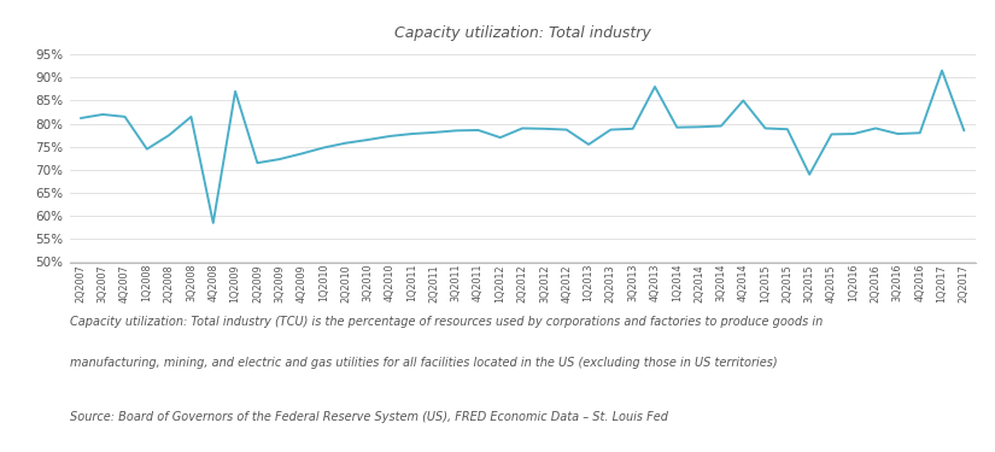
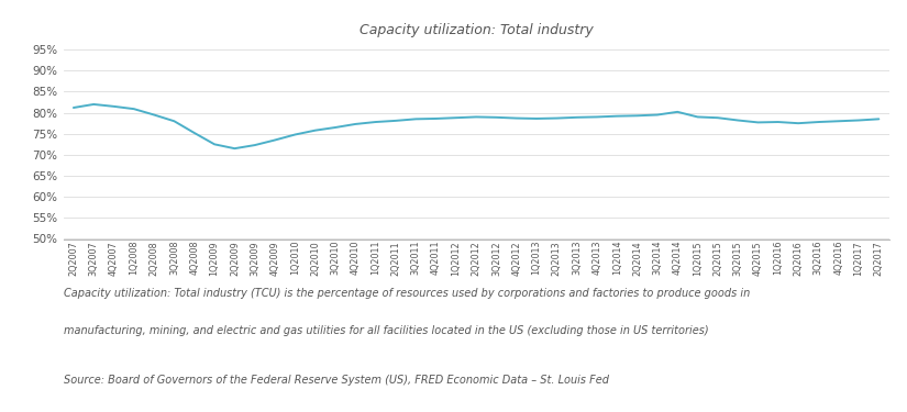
1Q2008: 74.5% -> 80.9%
2Q2008: 77.5% -> 79.5%
3Q2008: 81.5% -> 78.0%
4Q2008: 58.5% -> 75.2%
1Q2009: 87.0% -> 72.5%
1Q2012: 77.0% -> 78.8%
1Q2013: 75.5% -> 78.6%
4Q2013: 88.0% -> 79.0%
4Q2014: 85.0% -> 80.2%
3Q2015: 69.0% -> 78.2%
2Q2016: 79.0% -> 77.5%
1Q2017: 91.5% -> 78.2%
